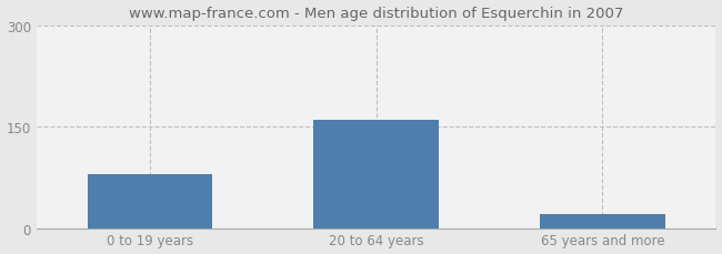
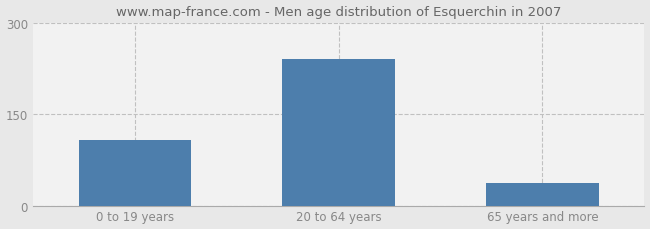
0 to 19 years: 80 -> 107
20 to 64 years: 160 -> 240
65 years and more: 20 -> 37
